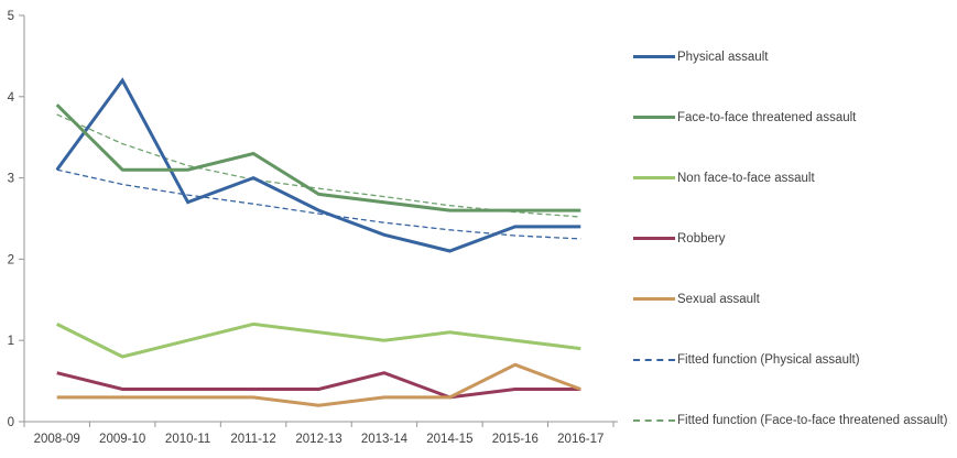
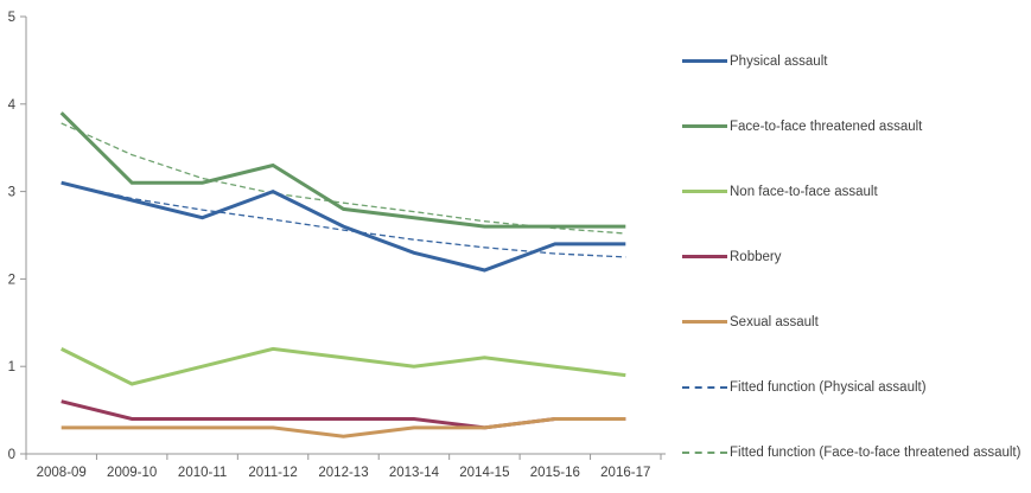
Physical assault/2009-10: 4.2 -> 2.9
Robbery/2013-14: 0.6 -> 0.4
Sexual assault/2015-16: 0.7 -> 0.4
